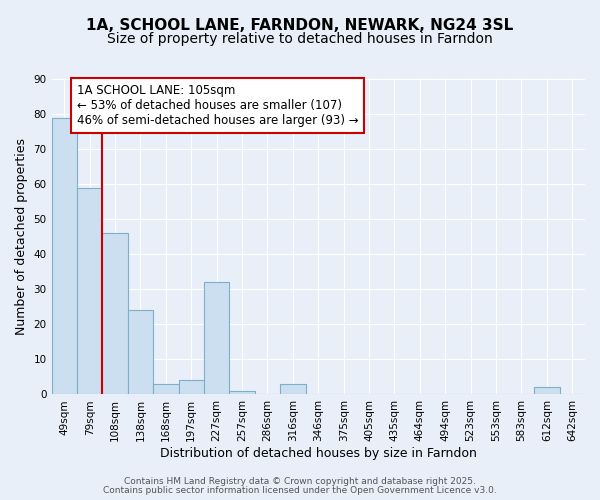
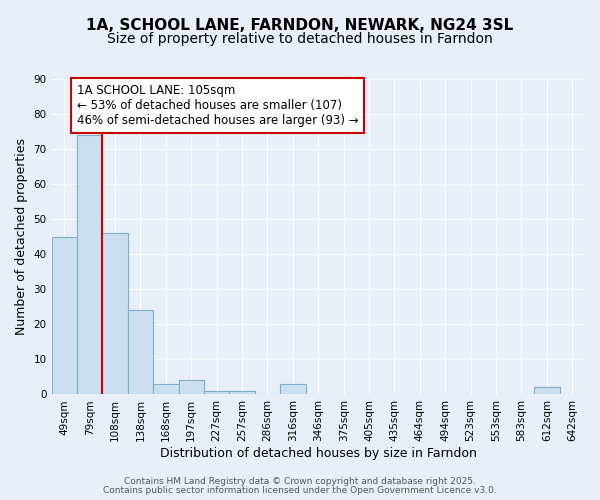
49sqm: 79 -> 45
79sqm: 59 -> 74
227sqm: 32 -> 1
